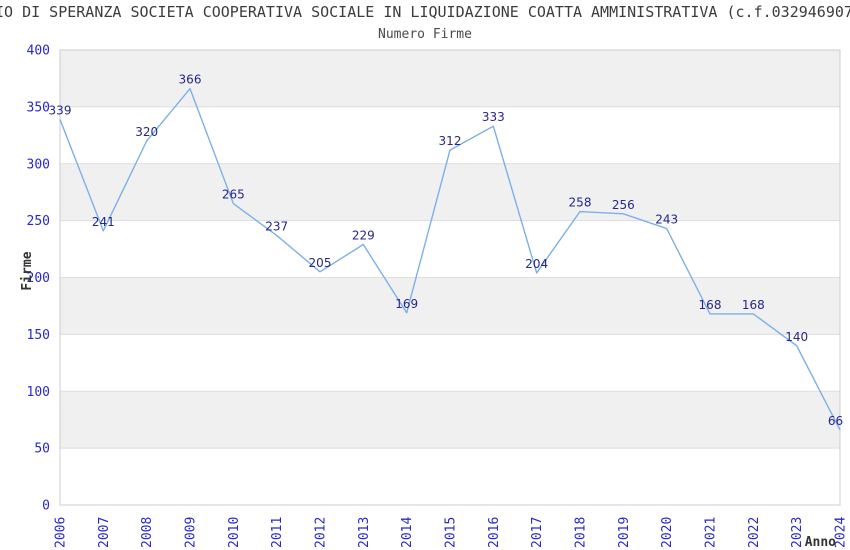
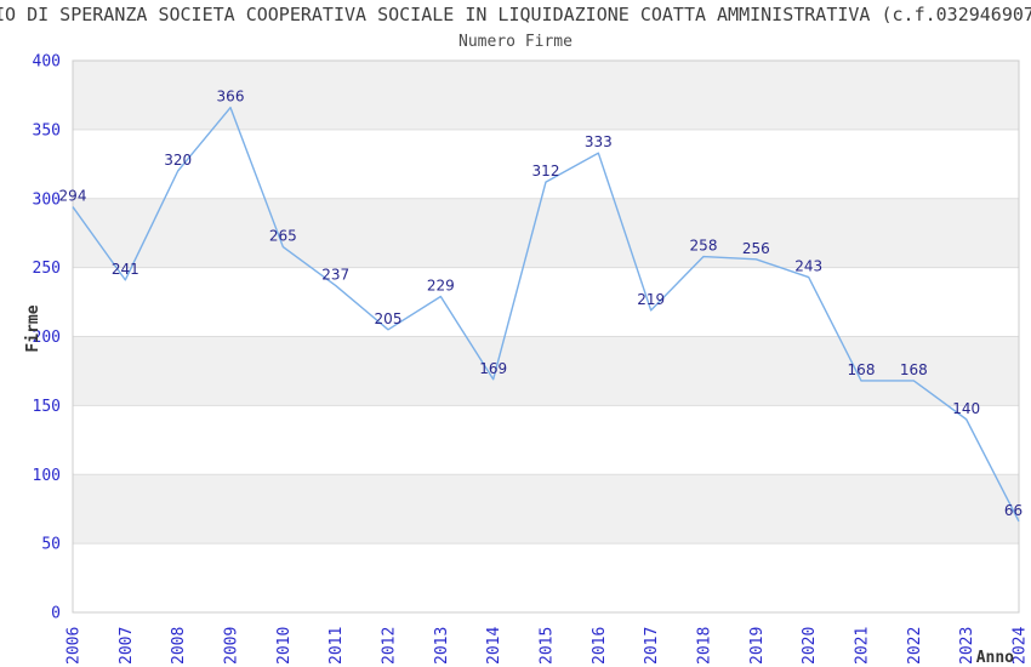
2006: 339 -> 294
2017: 204 -> 219
